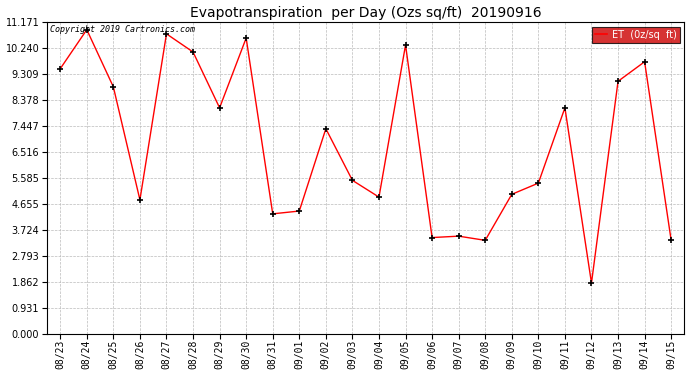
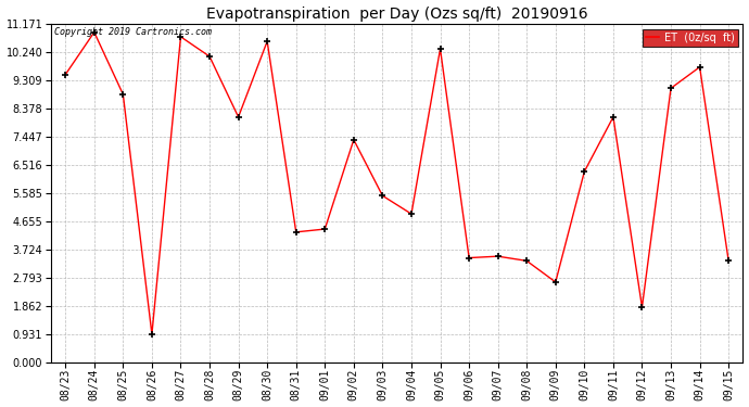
08/26: 4.80 -> 0.93
09/09: 5.00 -> 2.65
09/10: 5.40 -> 6.30
